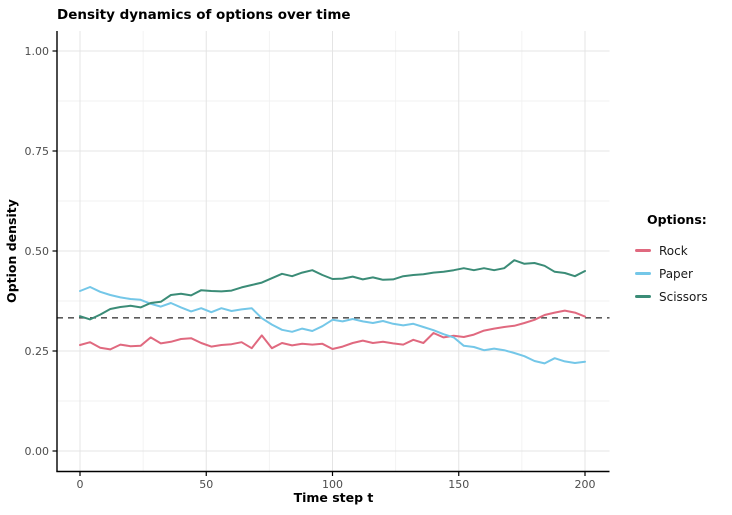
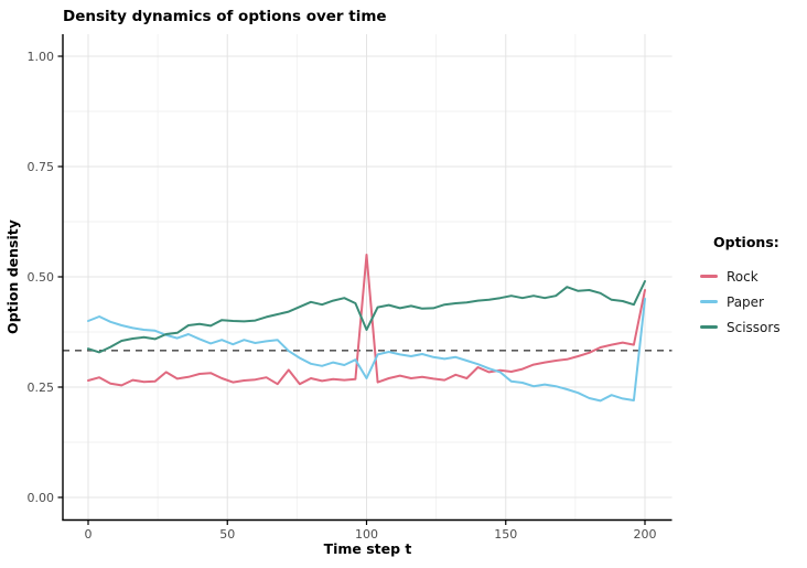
Rock/100: 0.26 -> 0.55
Paper/100: 0.33 -> 0.27
Scissors/100: 0.43 -> 0.38
Rock/200: 0.34 -> 0.47
Paper/200: 0.22 -> 0.45
Scissors/200: 0.45 -> 0.49
